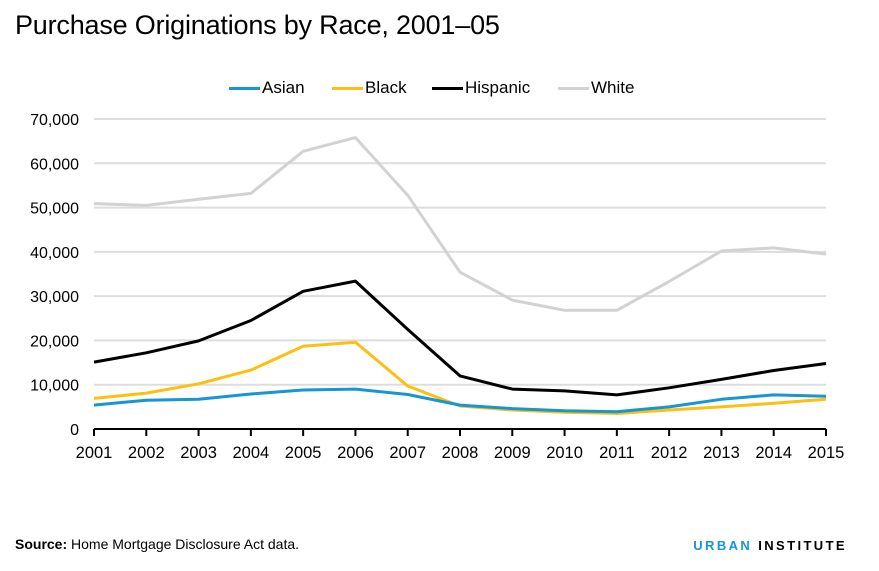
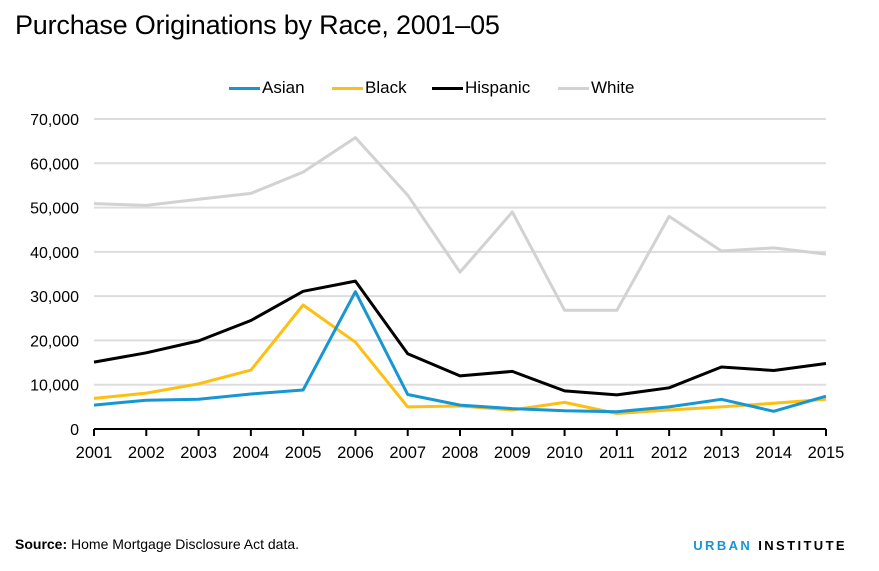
Black/2005: 19000 -> 28000
White/2005: 63000 -> 58000
Asian/2006: 9000 -> 31000
Black/2007: 10000 -> 5000
Hispanic/2007: 22000 -> 17000
Hispanic/2009: 9000 -> 13000
White/2009: 29000 -> 49000
Black/2010: 4000 -> 6000
White/2012: 33000 -> 48000
Hispanic/2013: 11000 -> 14000
Asian/2014: 8000 -> 4000
